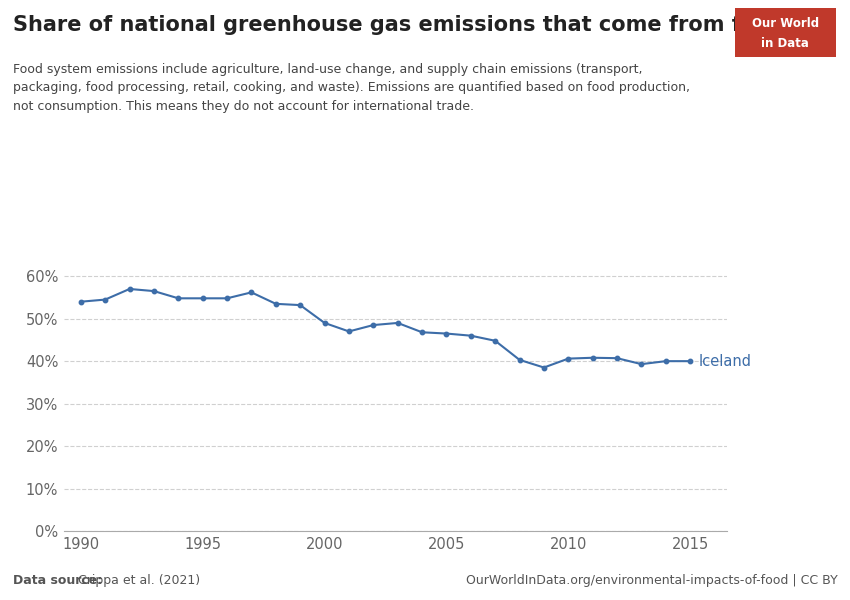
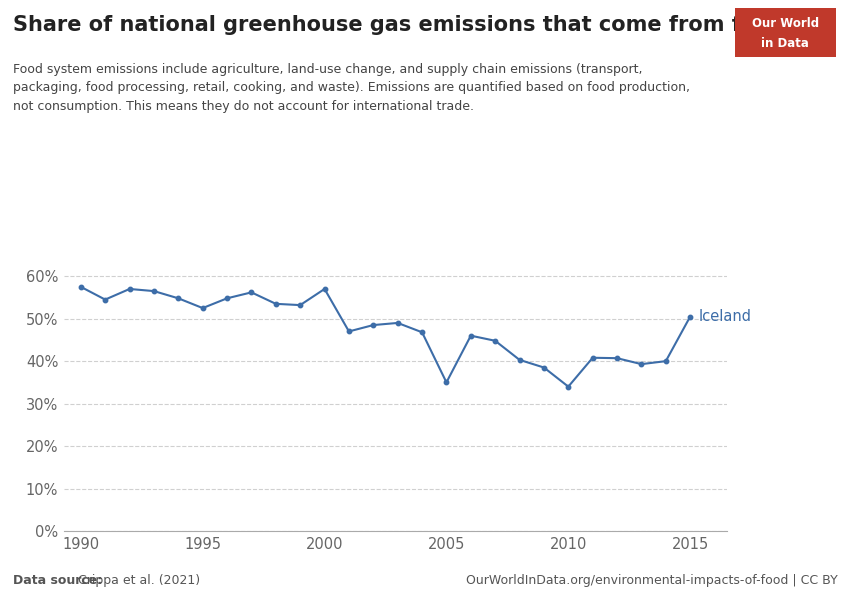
1990: 54.0% -> 57.5%
1995: 54.8% -> 52.5%
2000: 49.0% -> 57.0%
2005: 46.5% -> 35.0%
2010: 40.6% -> 34.0%
2015: 40.0% -> 50.5%
